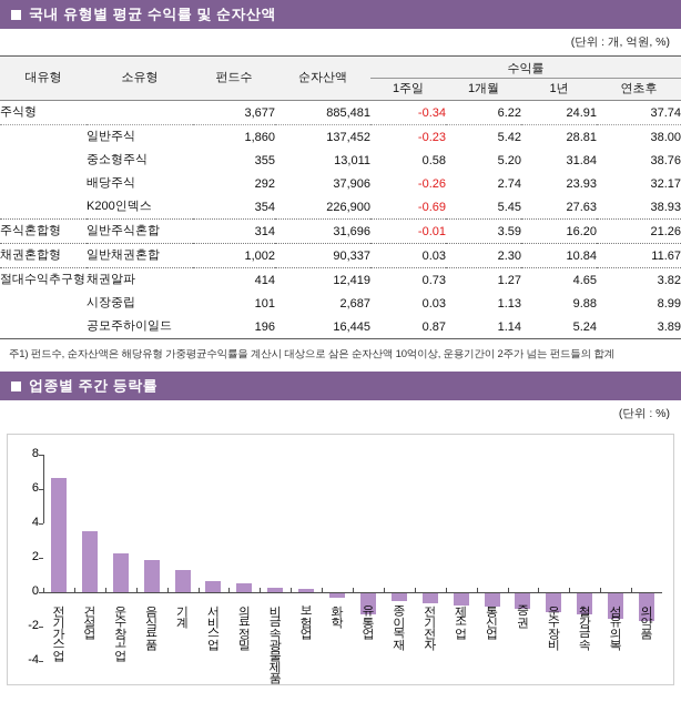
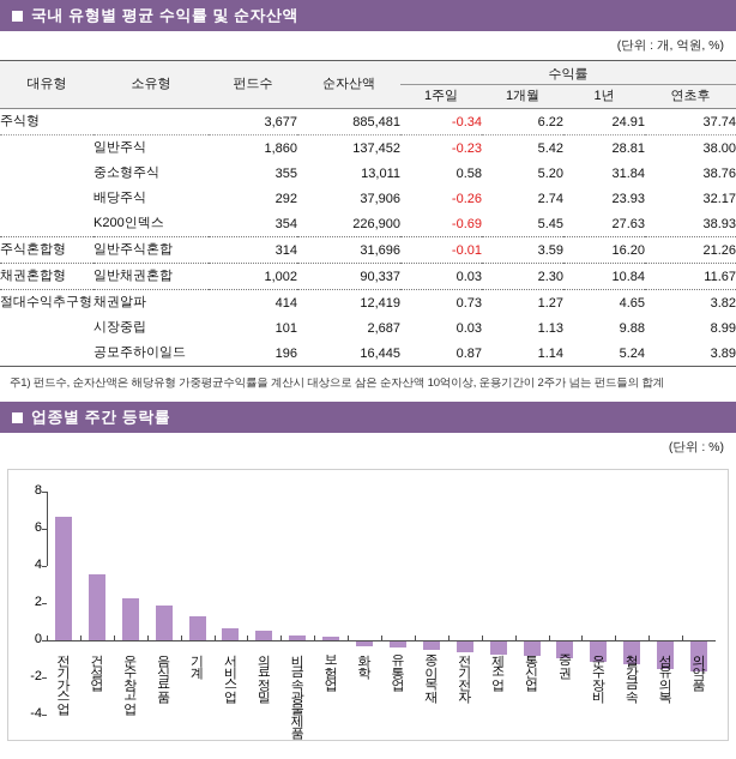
유통업: -1.2 -> -0.3
